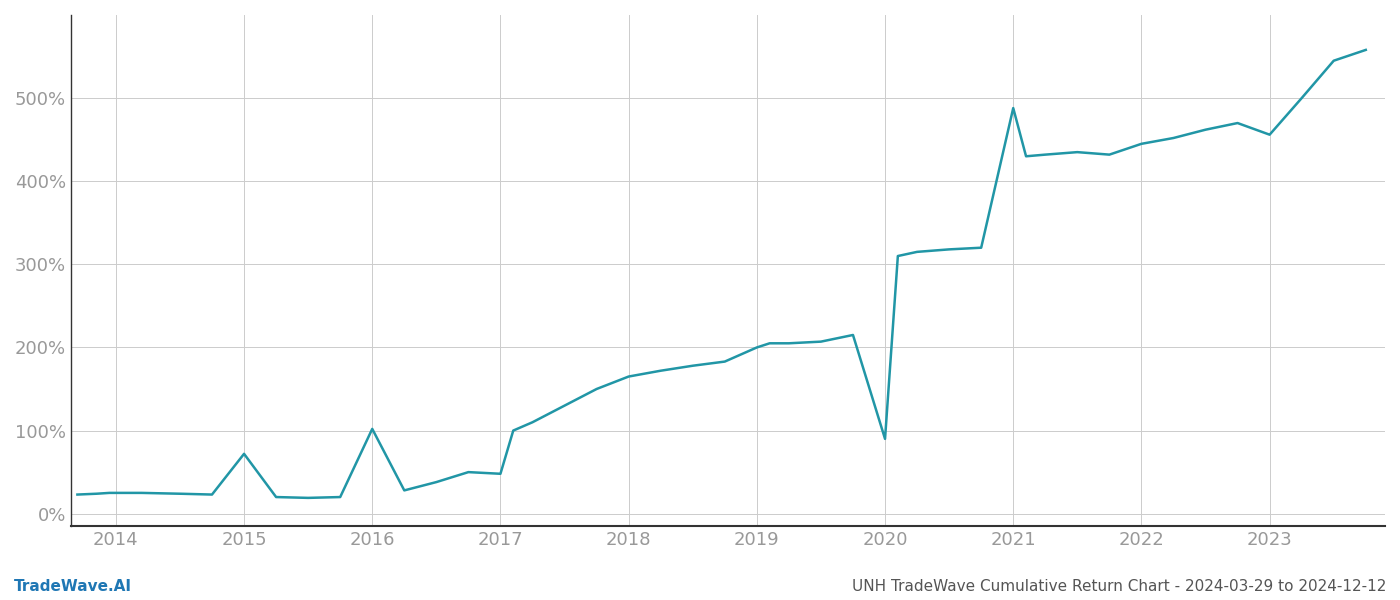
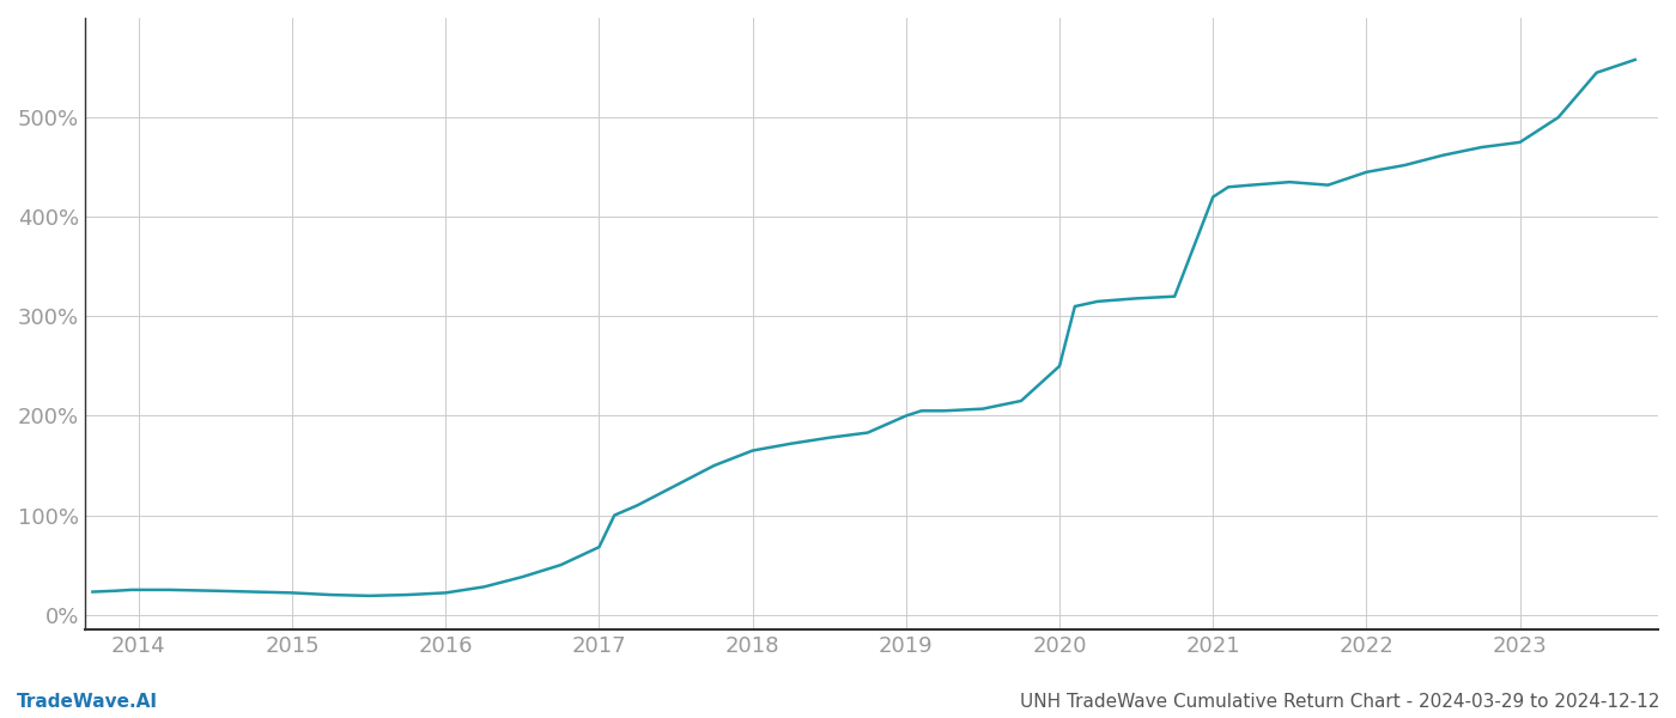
2015: 72% -> 22%
2016: 102% -> 22%
2017: 48% -> 68%
2020: 90% -> 250%
2021: 488% -> 420%
2023: 456% -> 475%
